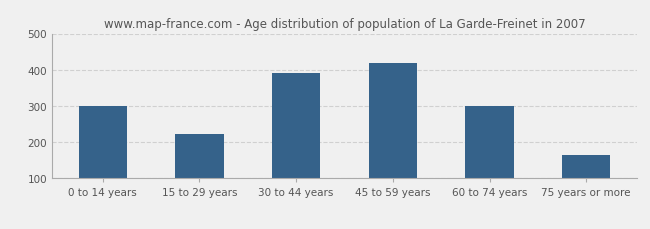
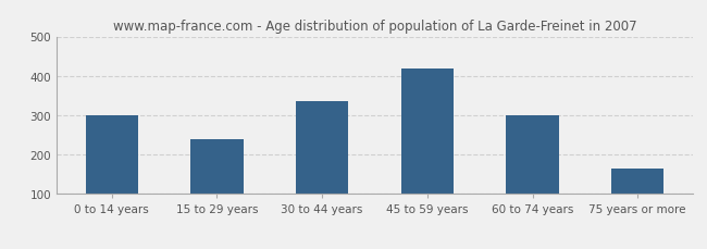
15 to 29 years: 222 -> 240
30 to 44 years: 392 -> 335
